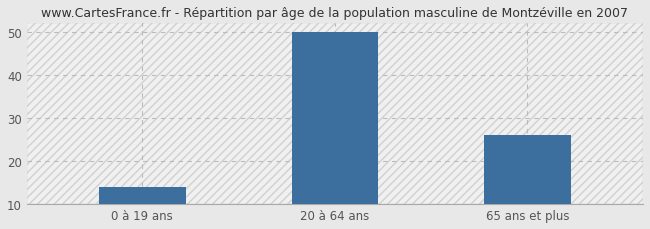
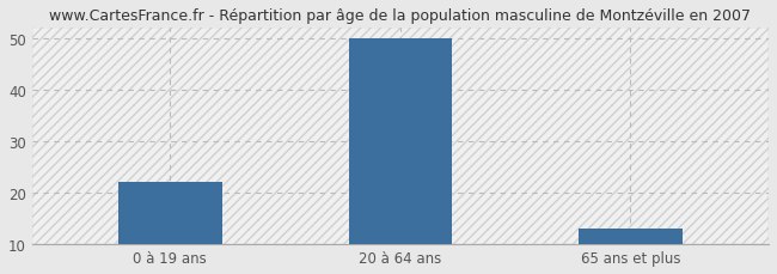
0 à 19 ans: 14 -> 22
65 ans et plus: 26 -> 13
